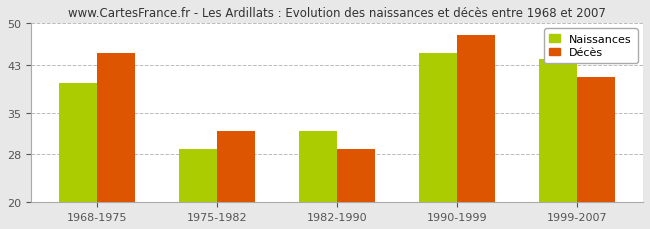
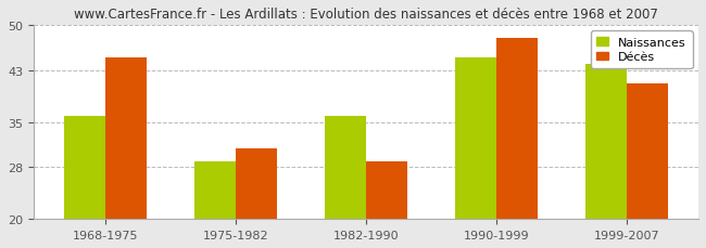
Naissances/1968-1975: 40 -> 36
Décès/1975-1982: 32 -> 31
Naissances/1982-1990: 32 -> 36
